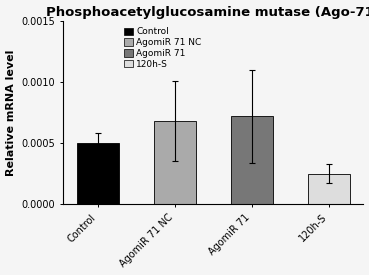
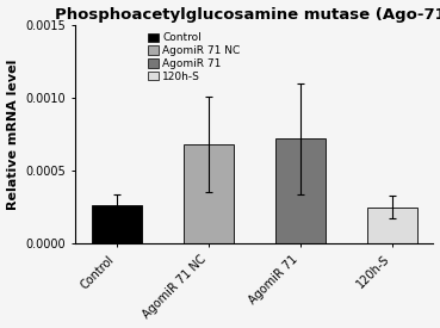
Control: 0.00050 -> 0.00026
